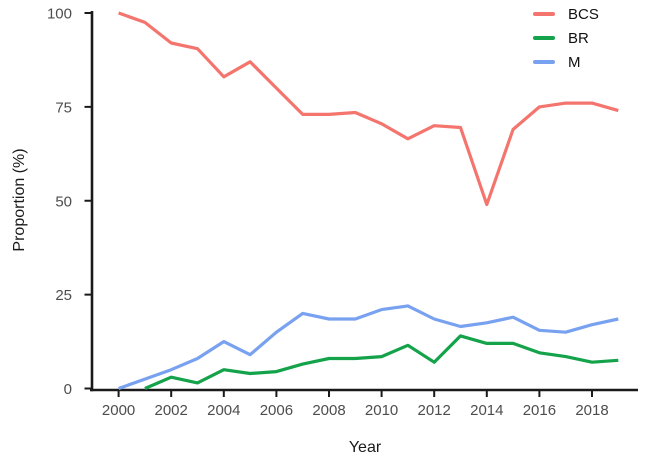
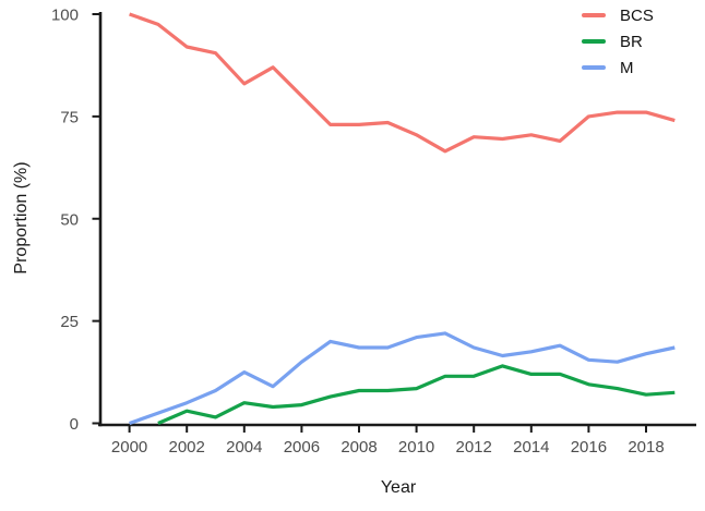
BR/2012: 7 -> 12
BCS/2014: 49 -> 70
